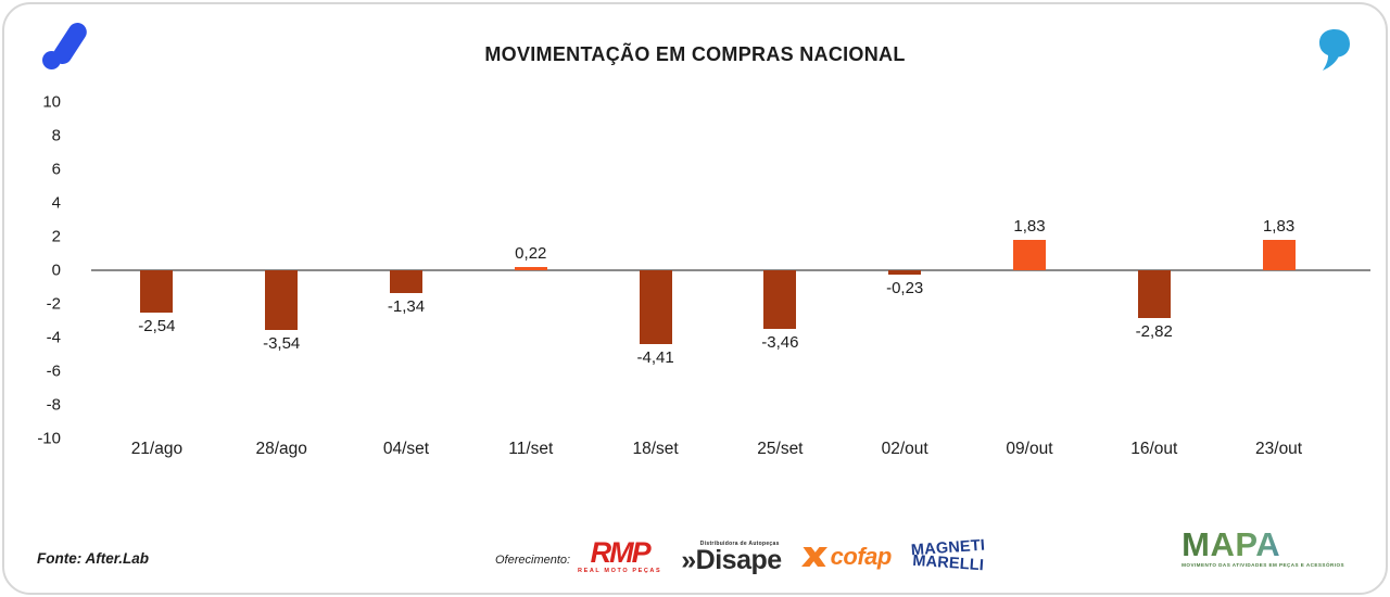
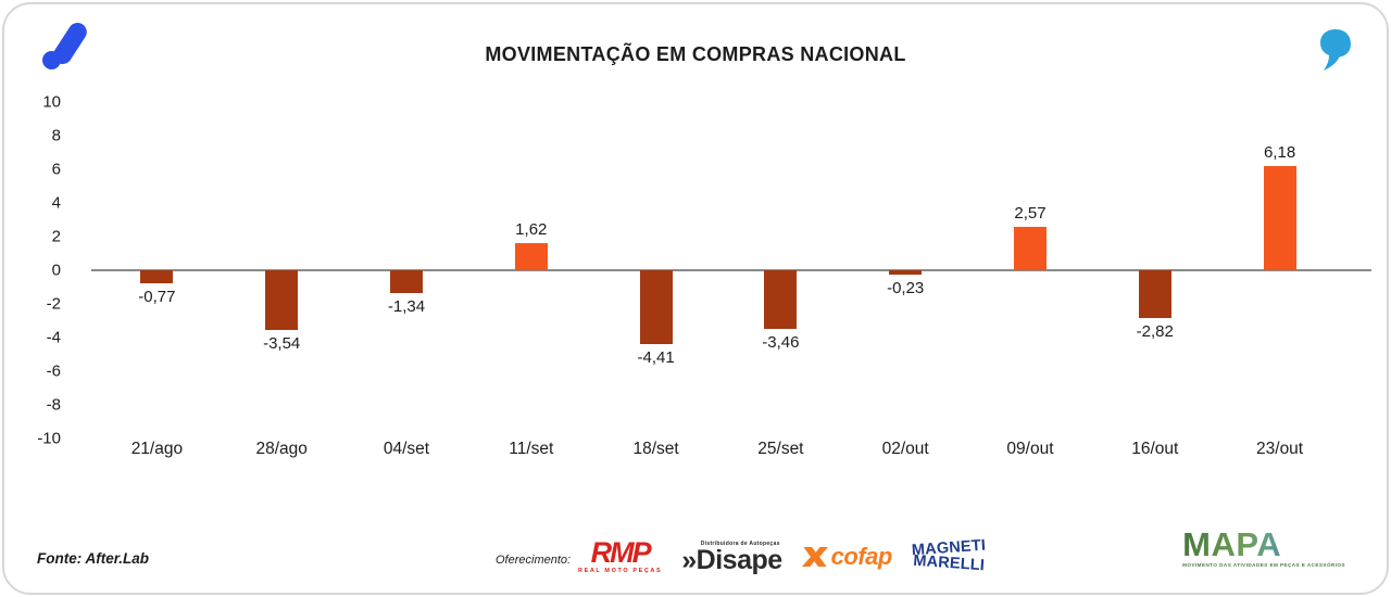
21/ago: -2,54 -> -0,77
11/set: 0,22 -> 1,62
09/out: 1,83 -> 2,57
23/out: 1,83 -> 6,18
